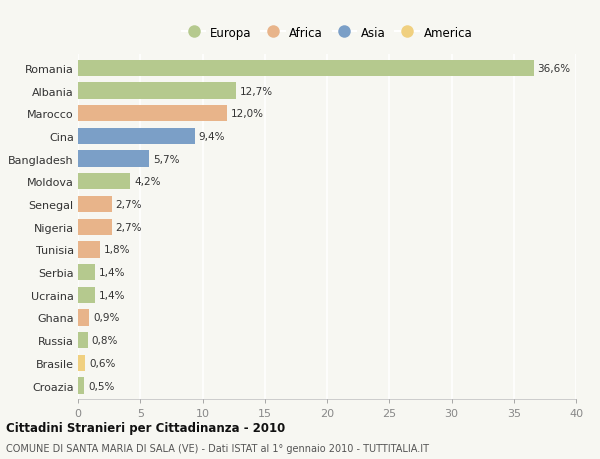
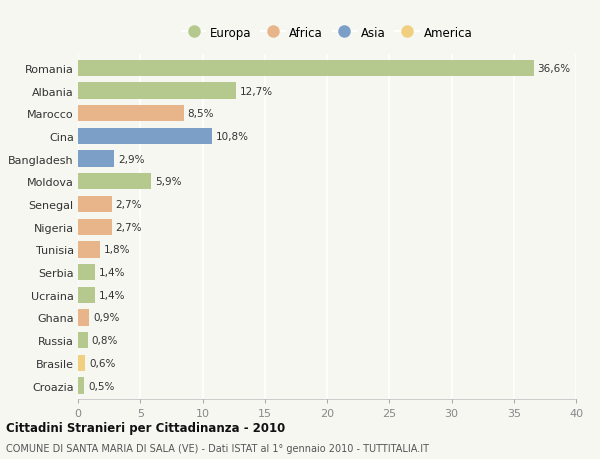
Marocco: 12,0% -> 8,5%
Cina: 9,4% -> 10,8%
Bangladesh: 5,7% -> 2,9%
Moldova: 4,2% -> 5,9%
